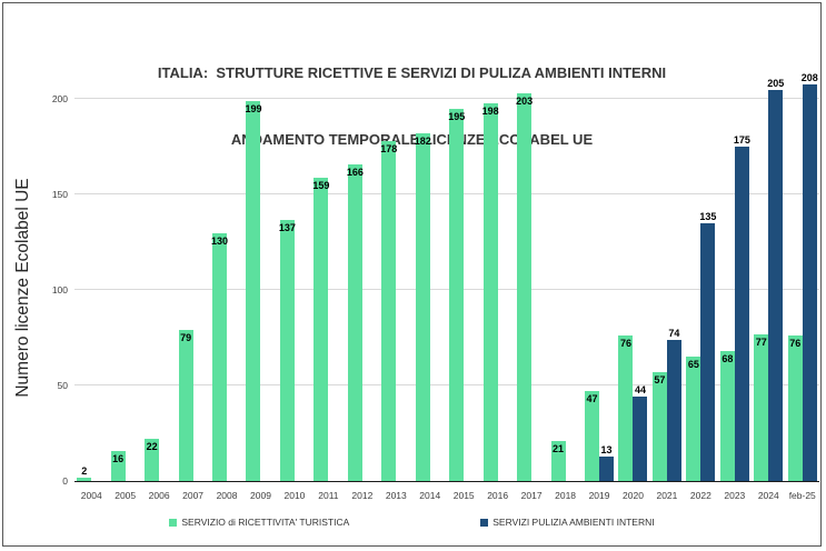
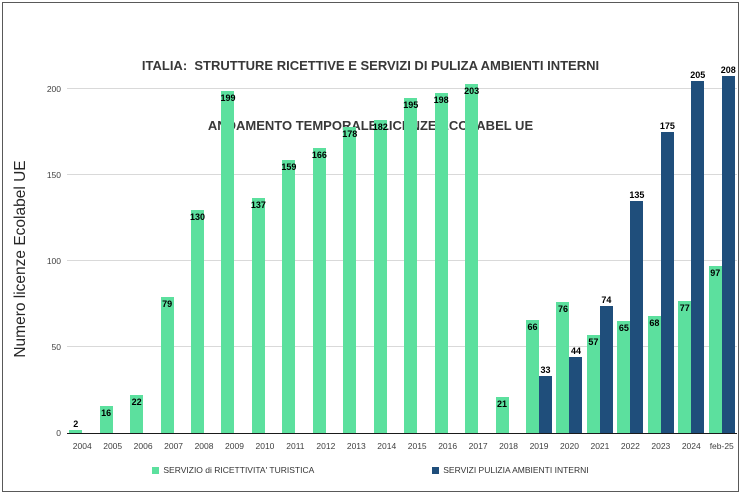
SERVIZIO di RICETTIVITA' TURISTICA/2019: 47 -> 66
SERVIZI PULIZIA AMBIENTI INTERNI/2019: 13 -> 33
SERVIZIO di RICETTIVITA' TURISTICA/feb-25: 76 -> 97
